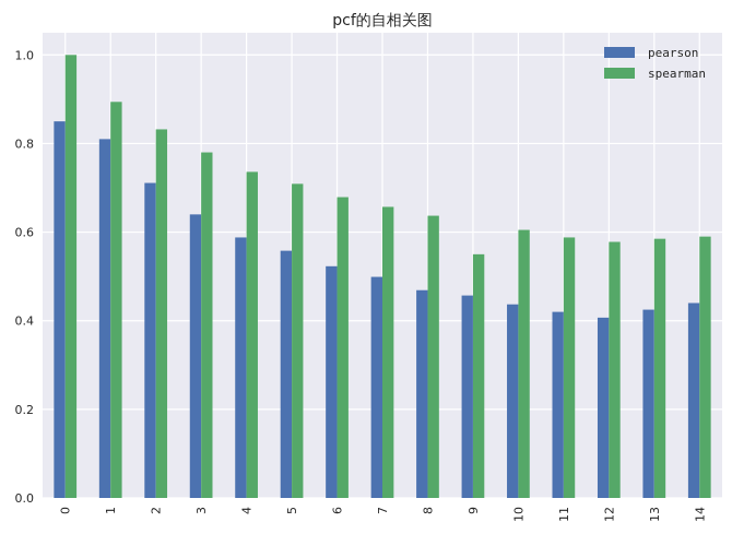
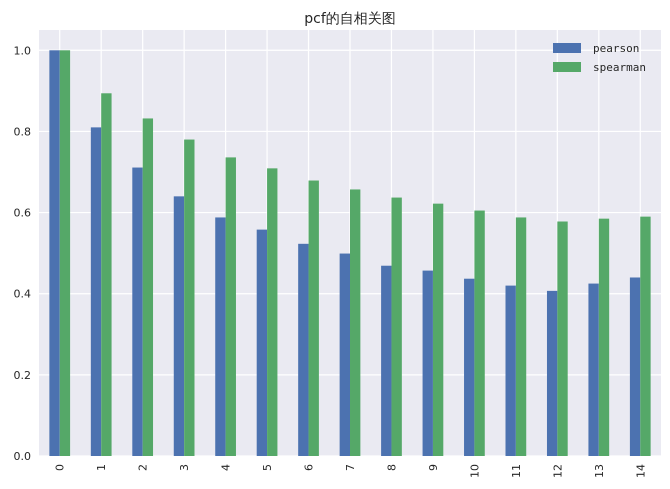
pearson/0: 0.85 -> 1.00
spearman/9: 0.55 -> 0.62
